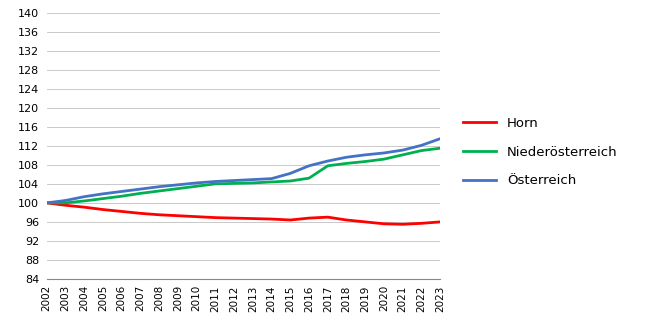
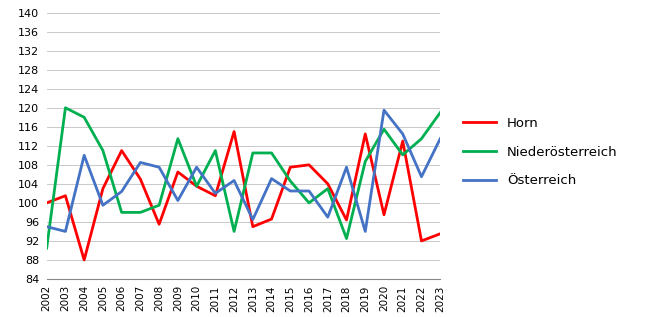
Niederösterreich/2002: 100.0 -> 90.5
Österreich/2002: 100.0 -> 95.0
Horn/2003: 99.5 -> 101.5
Niederösterreich/2003: 100.0 -> 120.0
Österreich/2003: 100.5 -> 94.0
Horn/2004: 99.1 -> 88.0
Niederösterreich/2004: 100.4 -> 118.0
Österreich/2004: 101.3 -> 110.0
Horn/2005: 98.6 -> 103.0
Niederösterreich/2005: 100.9 -> 111.0
Österreich/2005: 101.9 -> 99.5
Horn/2006: 98.2 -> 111.0
Niederösterreich/2006: 101.4 -> 98.0
Horn/2007: 97.8 -> 105.0
Niederösterreich/2007: 102.0 -> 98.0
Österreich/2007: 102.9 -> 108.5
Horn/2008: 97.5 -> 95.5
Niederösterreich/2008: 102.5 -> 99.5
Österreich/2008: 103.4 -> 107.5
Horn/2009: 97.3 -> 106.5
Niederösterreich/2009: 103.0 -> 113.5
Österreich/2009: 103.8 -> 100.5
Horn/2010: 97.1 -> 103.5
Österreich/2010: 104.2 -> 107.5
Horn/2011: 96.9 -> 101.5
Niederösterreich/2011: 104.0 -> 111.0
Österreich/2011: 104.5 -> 102.0
Horn/2012: 96.8 -> 115.0
Niederösterreich/2012: 104.1 -> 94.0
Horn/2013: 96.7 -> 95.0
Niederösterreich/2013: 104.2 -> 110.5
Österreich/2013: 104.9 -> 96.5
Niederösterreich/2014: 104.4 -> 110.5
Horn/2015: 96.4 -> 107.5
Österreich/2015: 106.2 -> 102.5
Horn/2016: 96.8 -> 108.0
Niederösterreich/2016: 105.2 -> 100.0
Österreich/2016: 107.8 -> 102.5
Horn/2017: 97.0 -> 104.0
Niederösterreich/2017: 107.8 -> 103.0
Österreich/2017: 108.8 -> 97.0
Niederösterreich/2018: 108.3 -> 92.5
Österreich/2018: 109.6 -> 107.5
Horn/2019: 96.0 -> 114.5
Österreich/2019: 110.1 -> 94.0
Horn/2020: 95.6 -> 97.5
Niederösterreich/2020: 109.2 -> 115.5
Österreich/2020: 110.5 -> 119.5
Horn/2021: 95.5 -> 113.0
Österreich/2021: 111.1 -> 114.5
Horn/2022: 95.7 -> 92.0
Niederösterreich/2022: 111.0 -> 113.5
Österreich/2022: 112.1 -> 105.5
Horn/2023: 96.0 -> 93.5
Niederösterreich/2023: 111.5 -> 119.0
